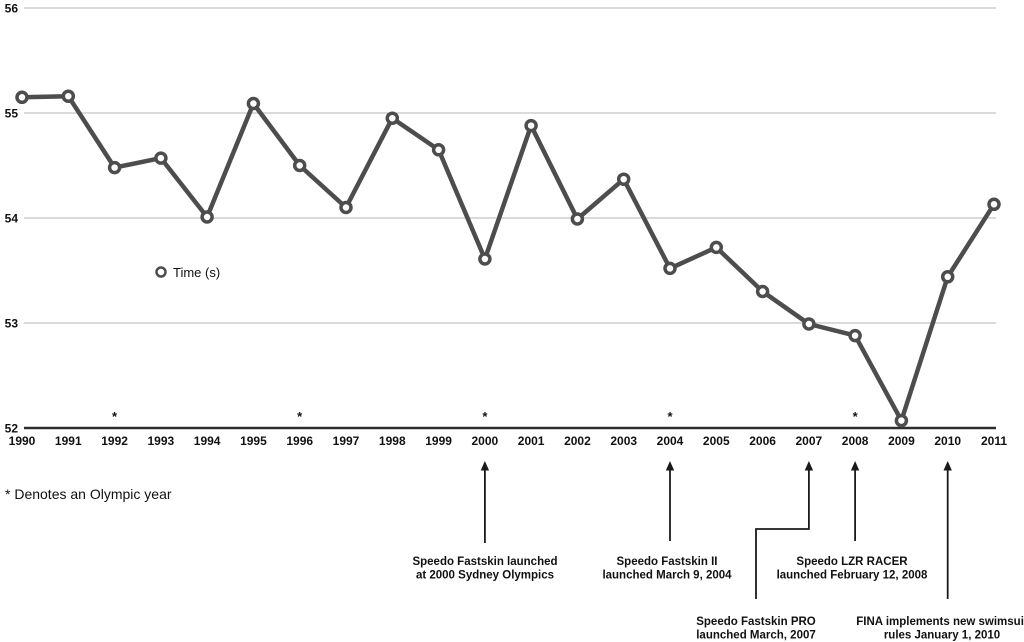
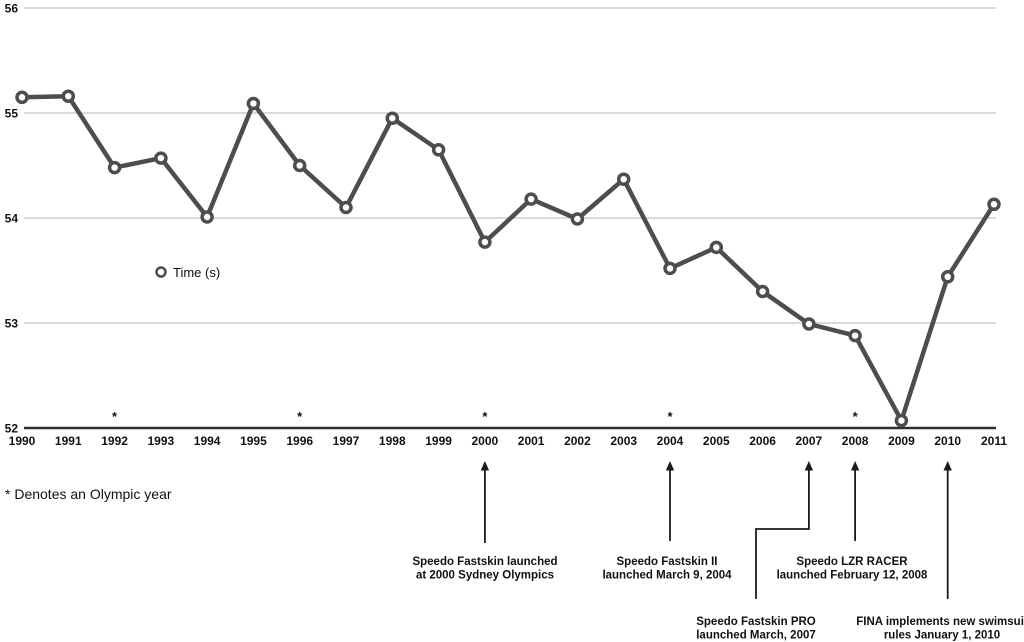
2000: 53.61 -> 53.77
2001: 54.88 -> 54.18
